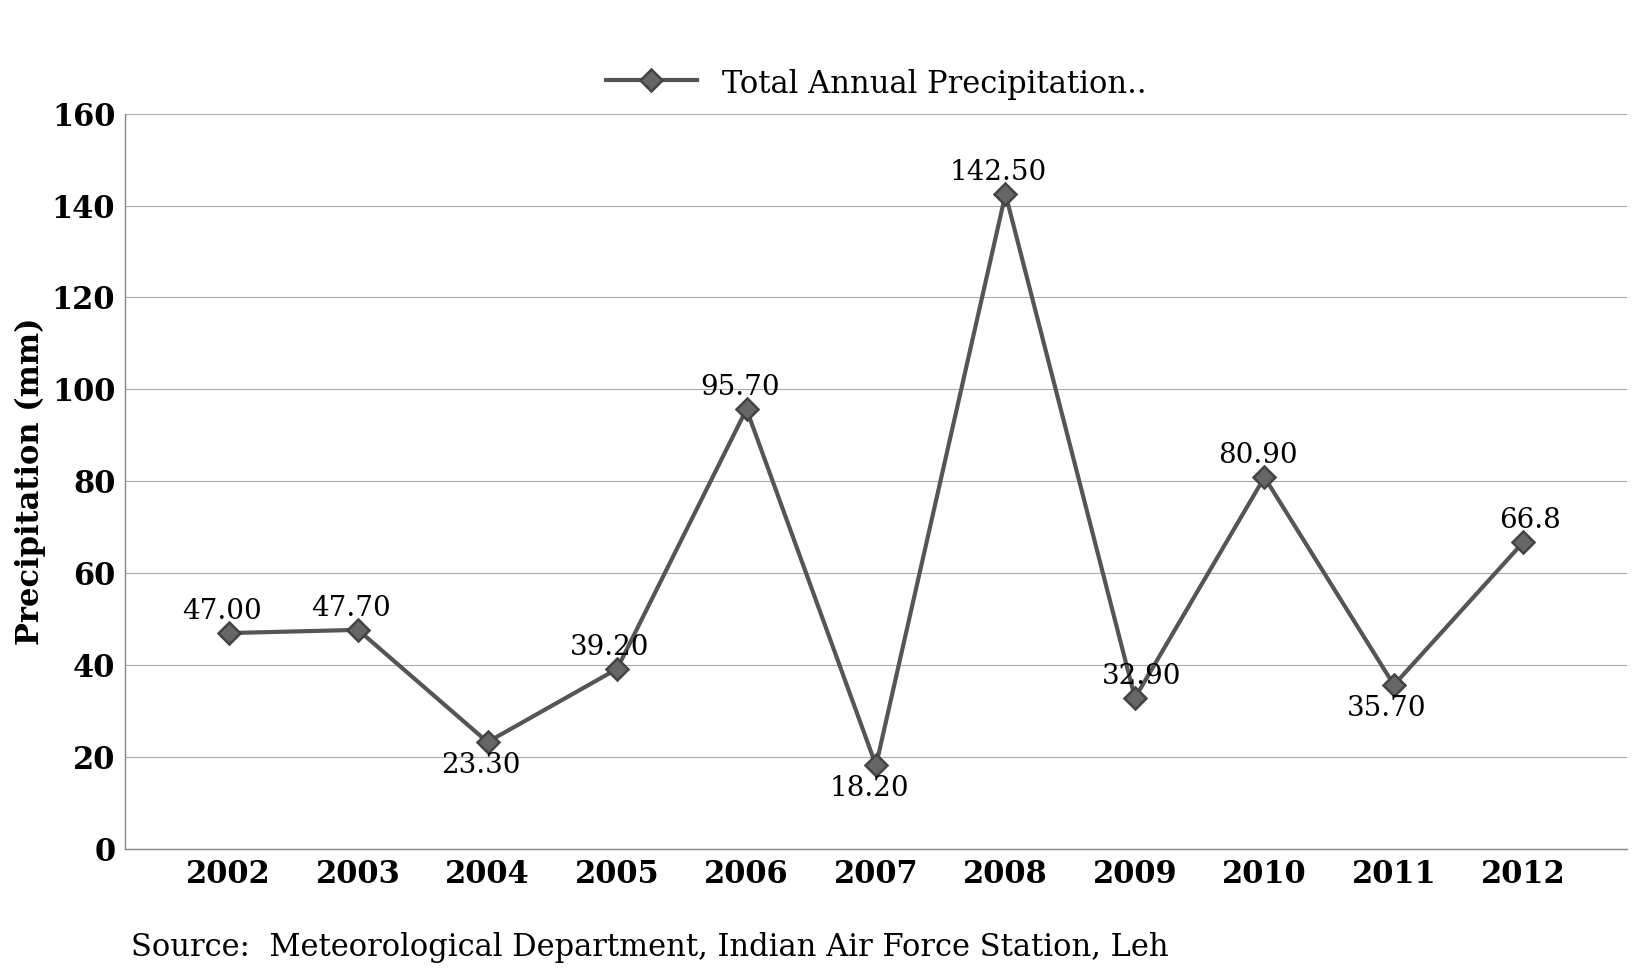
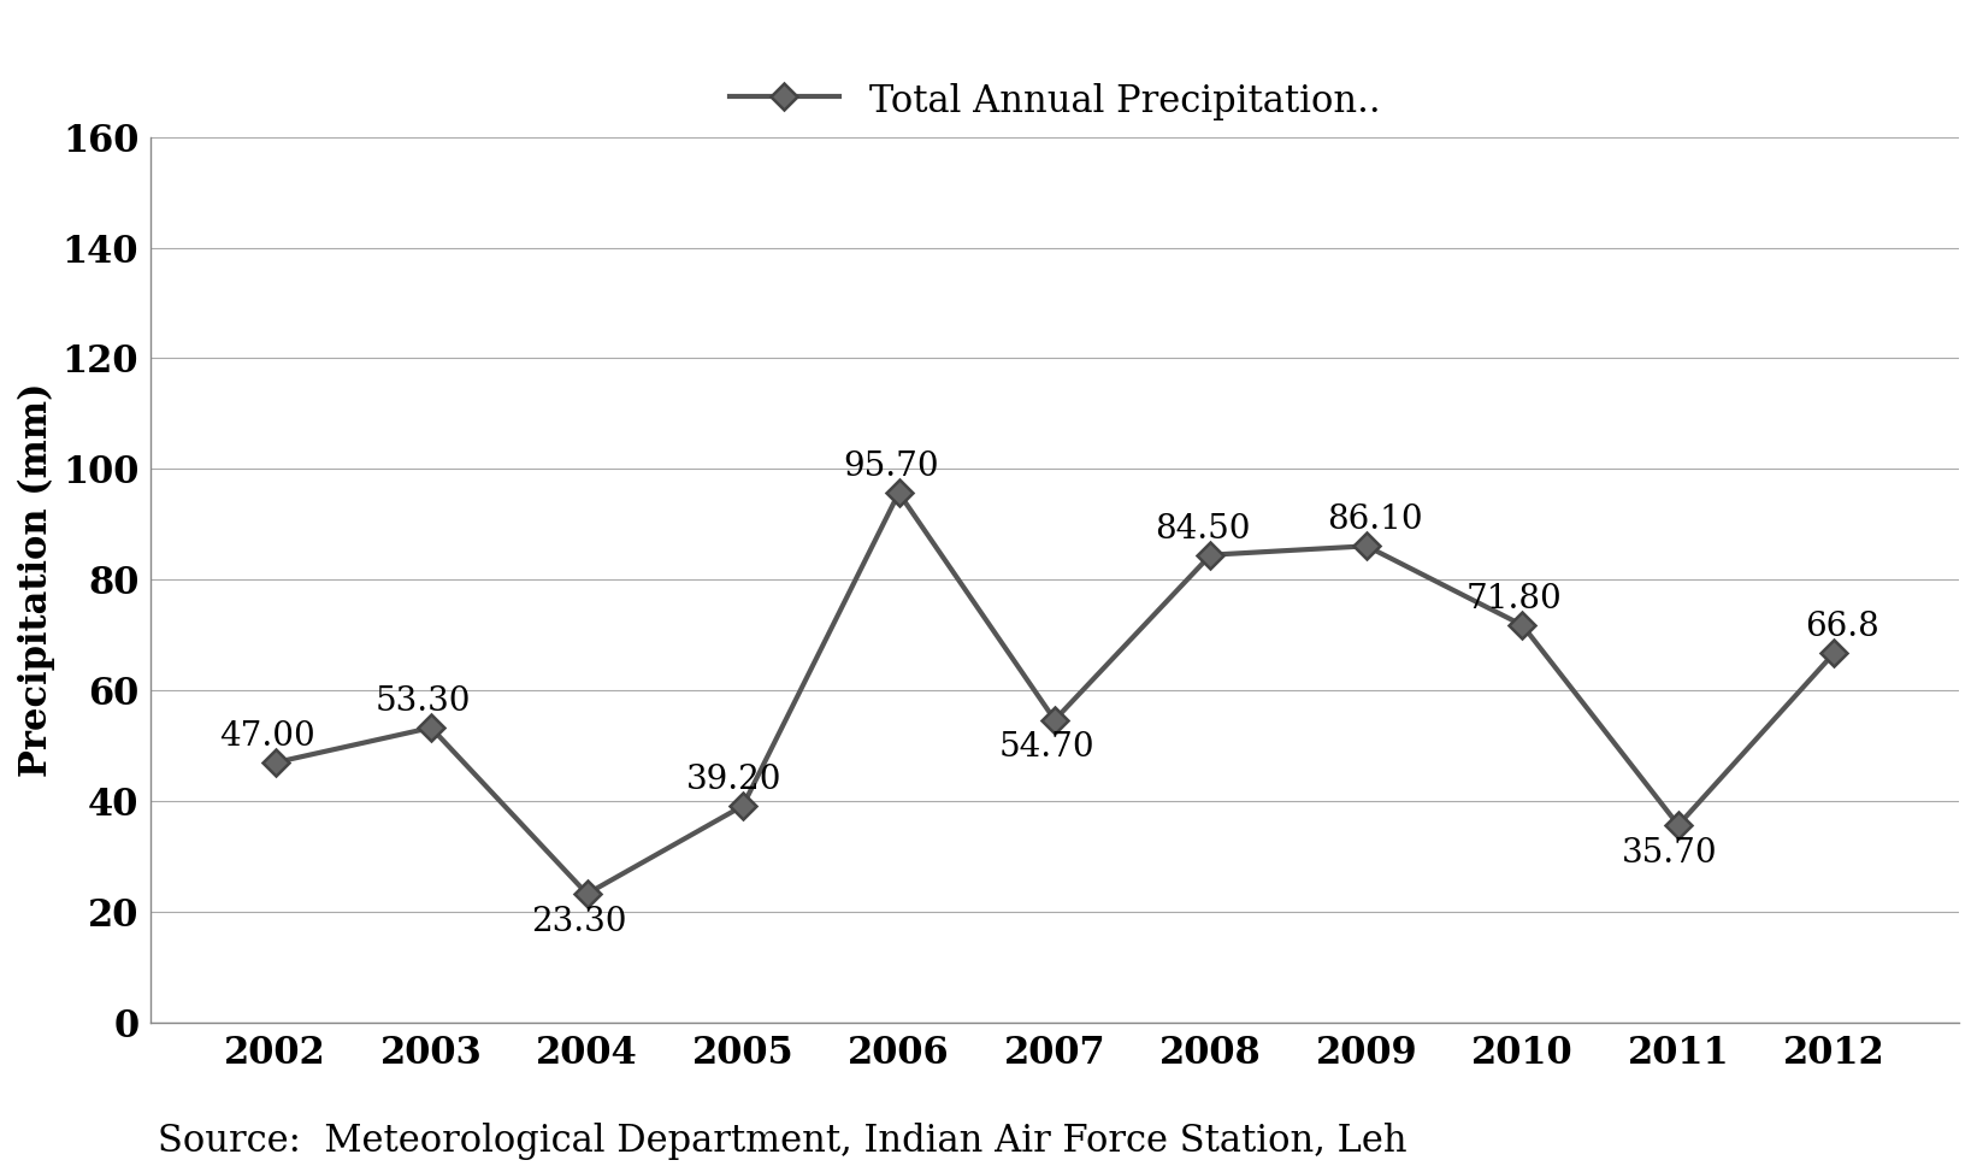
2003: 47.70 -> 53.30
2007: 18.20 -> 54.70
2008: 142.50 -> 84.50
2009: 32.90 -> 86.10
2010: 80.90 -> 71.80
